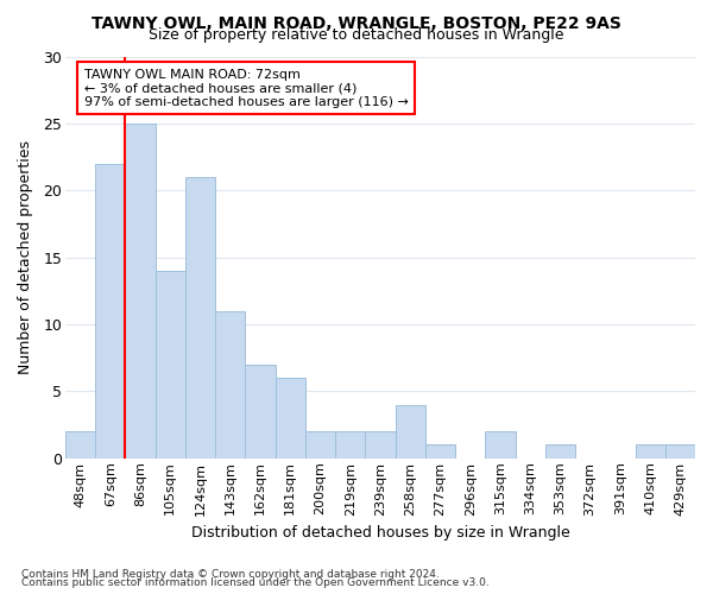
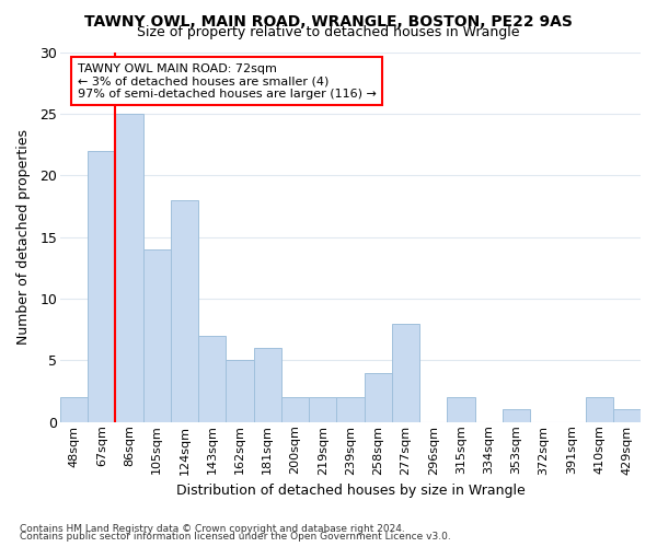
124sqm: 21 -> 18
143sqm: 11 -> 7
162sqm: 7 -> 5
277sqm: 1 -> 8
410sqm: 1 -> 2
